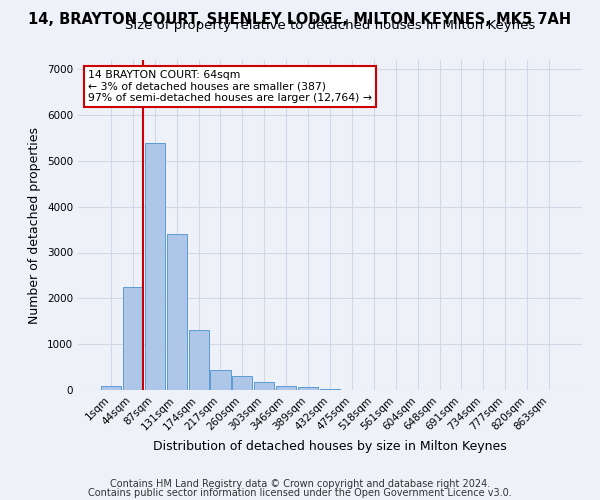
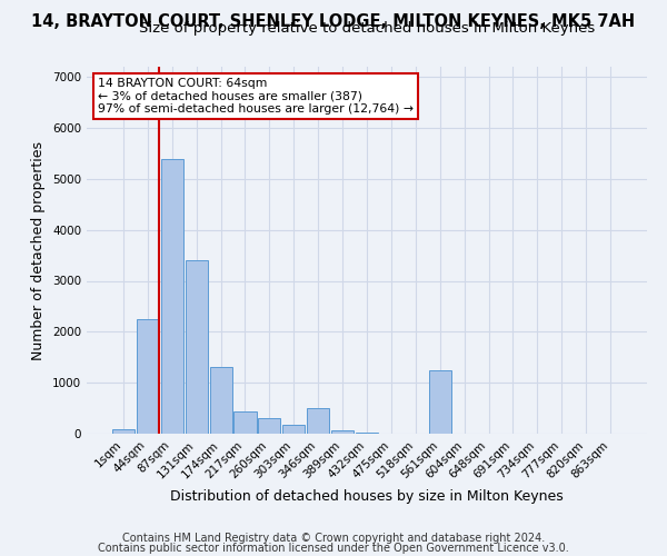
346sqm: 90 -> 500
561sqm: 0 -> 1250
